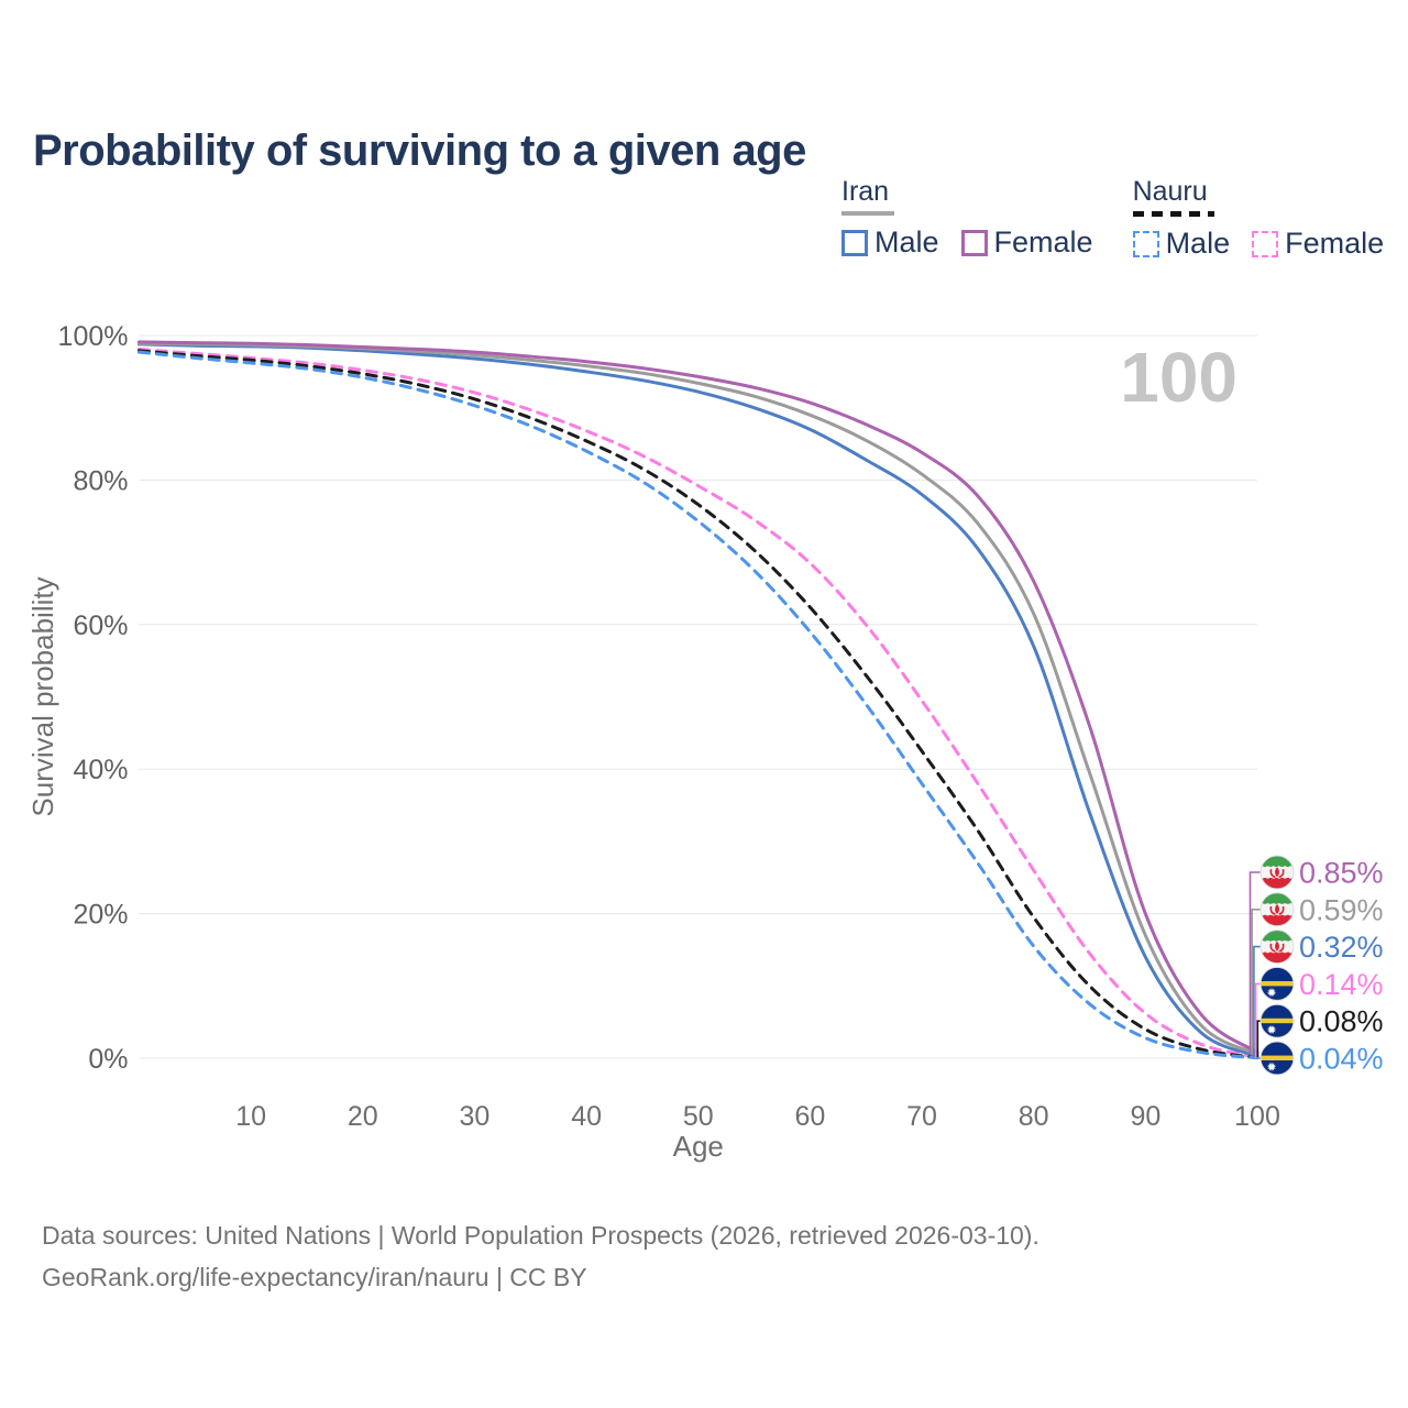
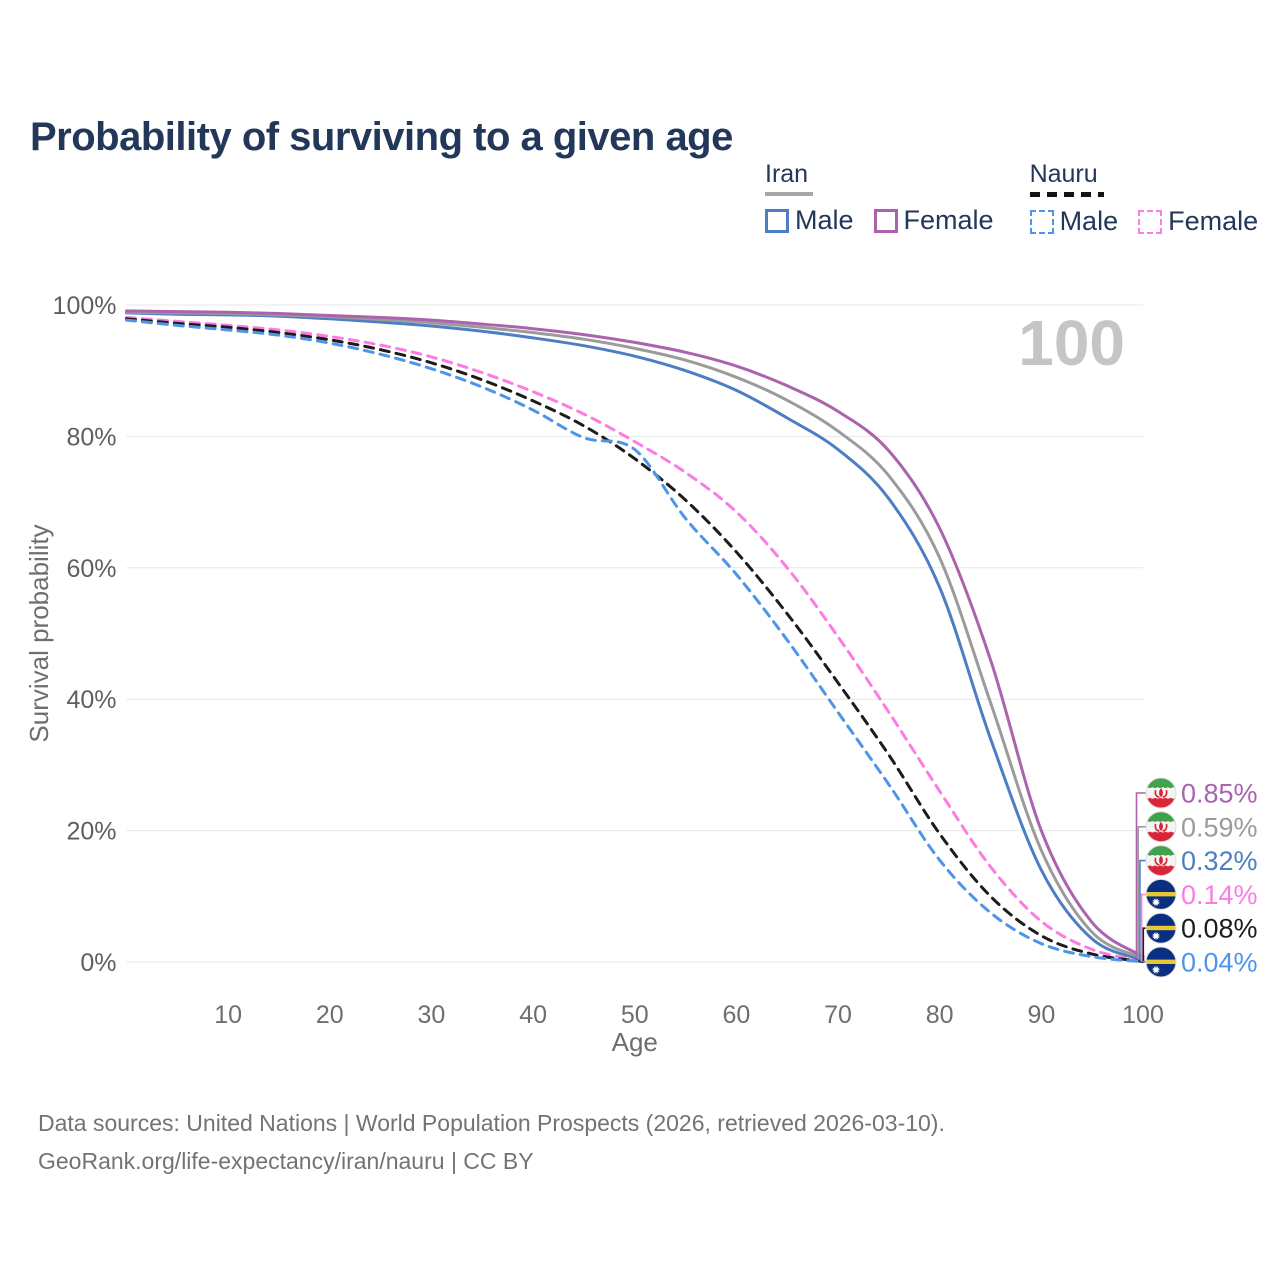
Nauru Male/50: 74% -> 78%
